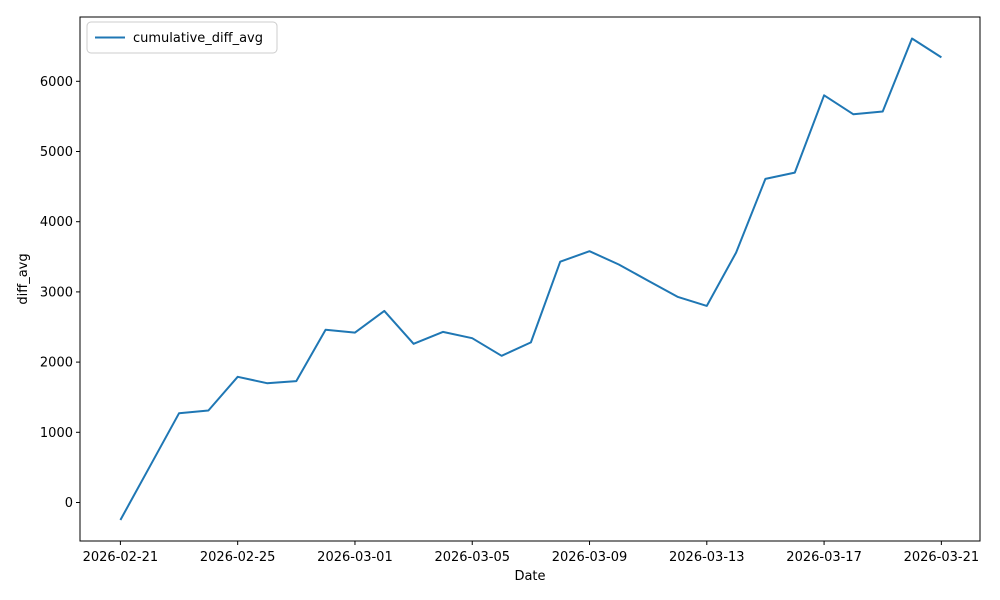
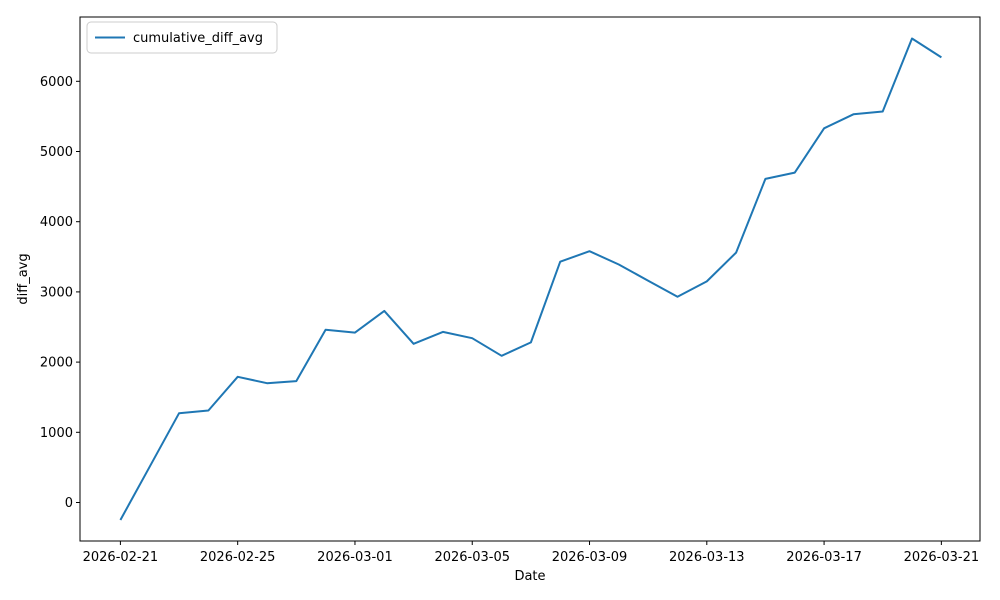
2026-03-13: 2800 -> 3200
2026-03-17: 5800 -> 5300
